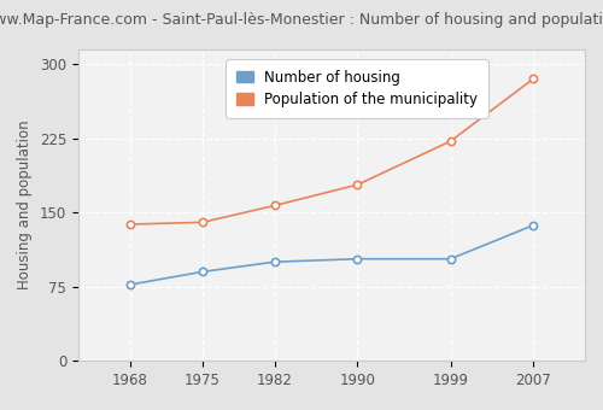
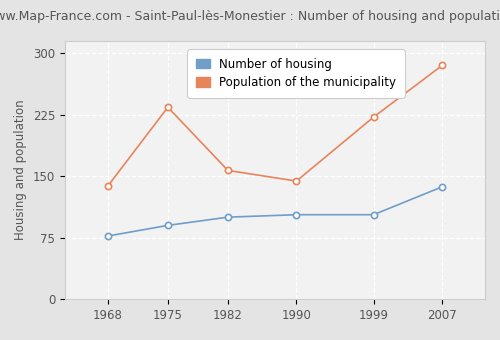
Population of the municipality/1975: 140 -> 234
Population of the municipality/1990: 178 -> 144
